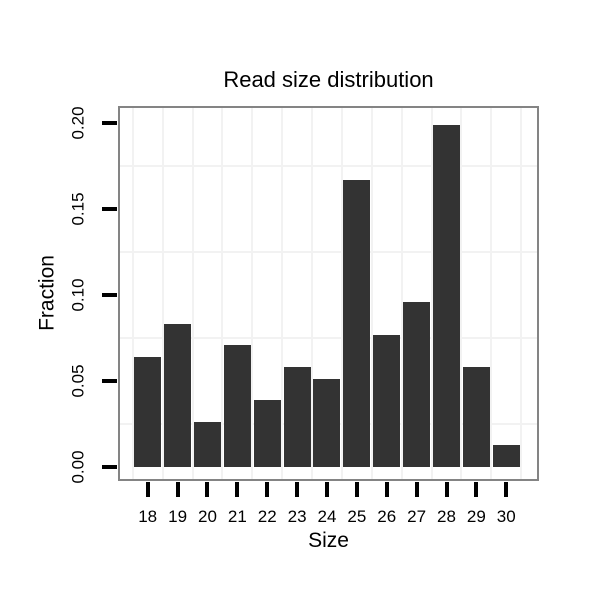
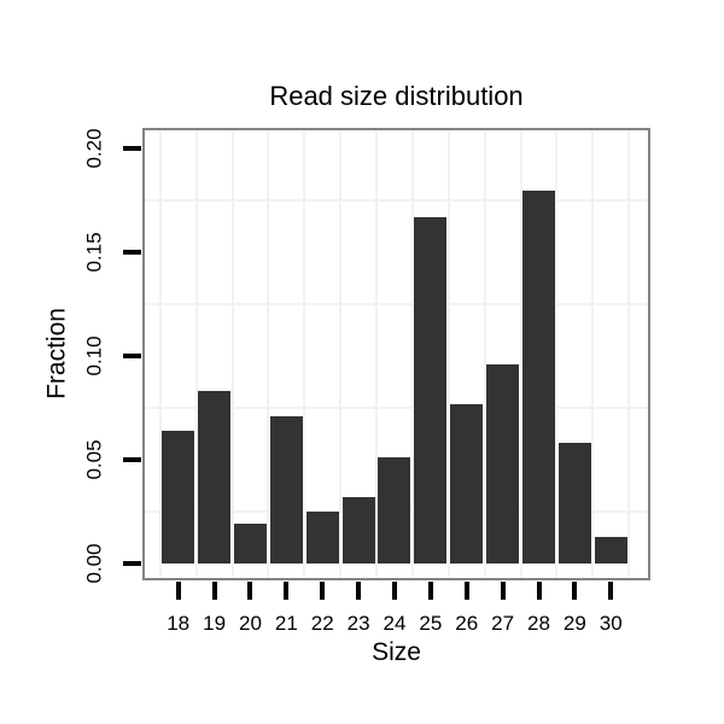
20: 0.026 -> 0.019
22: 0.039 -> 0.025
23: 0.058 -> 0.032
28: 0.199 -> 0.180
